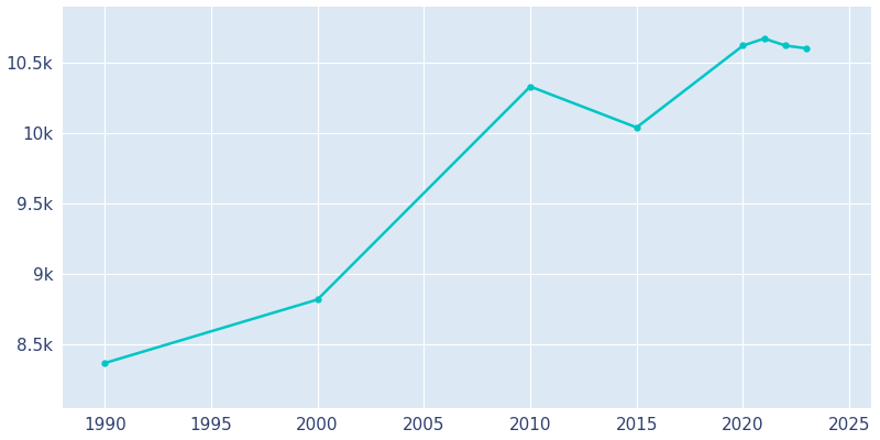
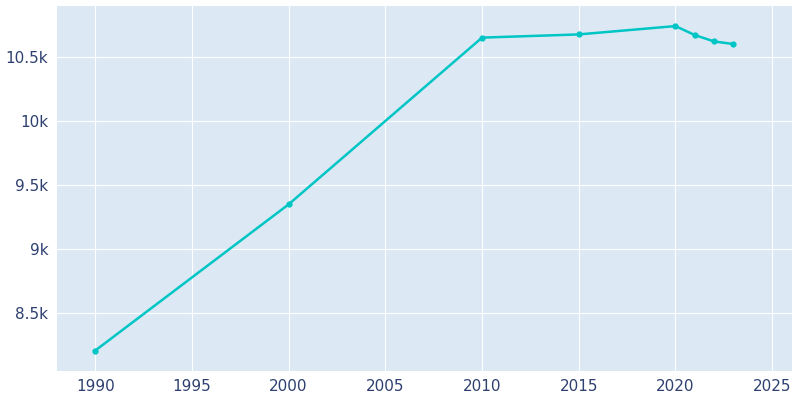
1990: 8.37k -> 8.21k
2000: 8.82k -> 9.35k
2010: 10.33k -> 10.65k
2015: 10.04k -> 10.68k
2020: 10.62k -> 10.74k
